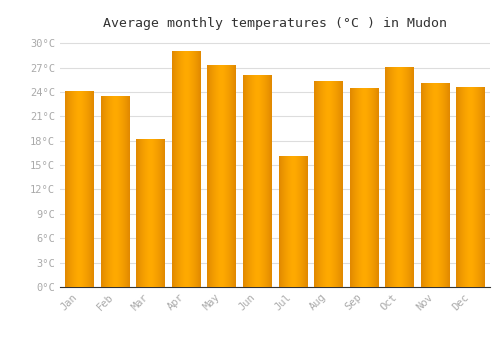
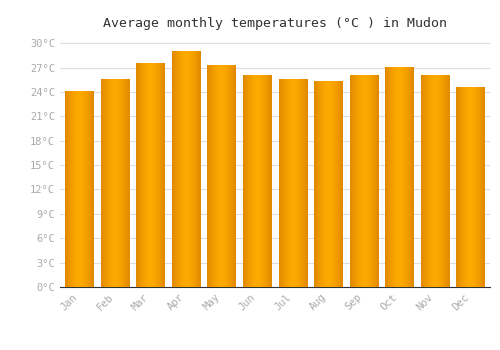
Feb: 23.4°C -> 25.5°C
Mar: 18.2°C -> 27.5°C
Jul: 16.0°C -> 25.5°C
Sep: 24.4°C -> 26.0°C
Nov: 25.0°C -> 26.0°C
